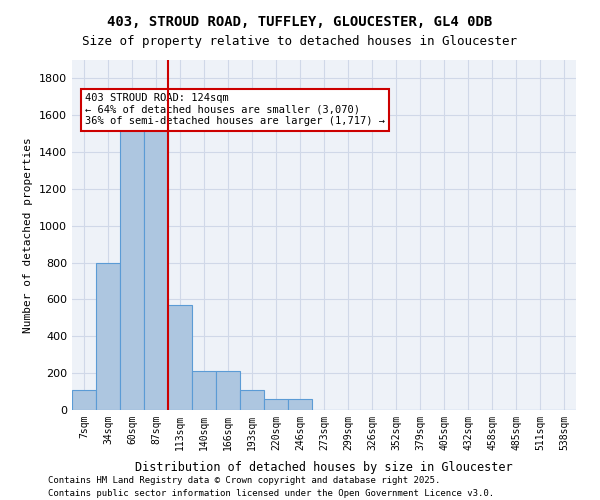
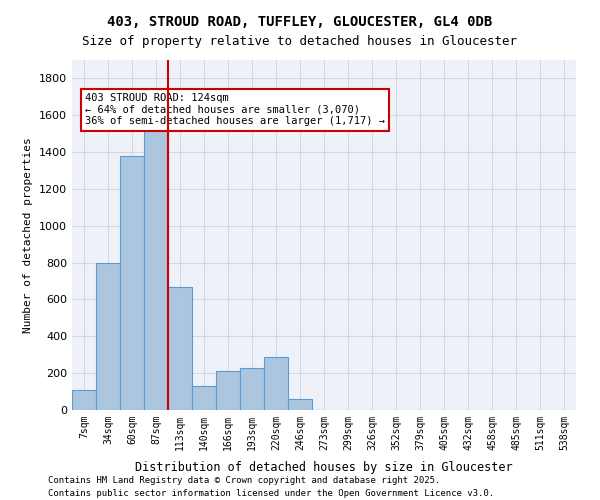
60sqm: 1530 -> 1380
113sqm: 570 -> 670
140sqm: 210 -> 130
193sqm: 110 -> 230
220sqm: 60 -> 290
